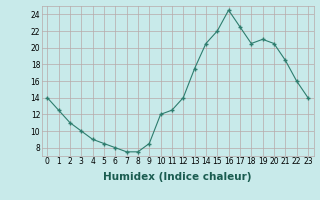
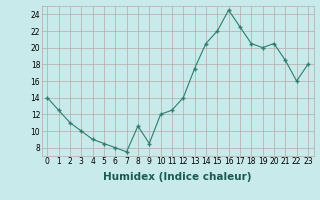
8: 7.5 -> 10.6
19: 21.0 -> 20.0
23: 14.0 -> 18.0
